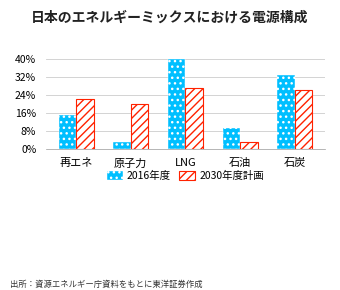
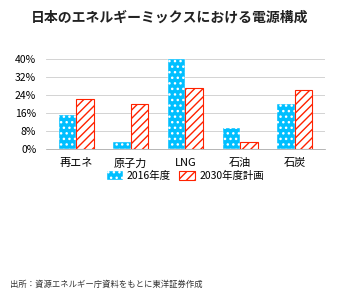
2016年度/石炭: 33% -> 20%
